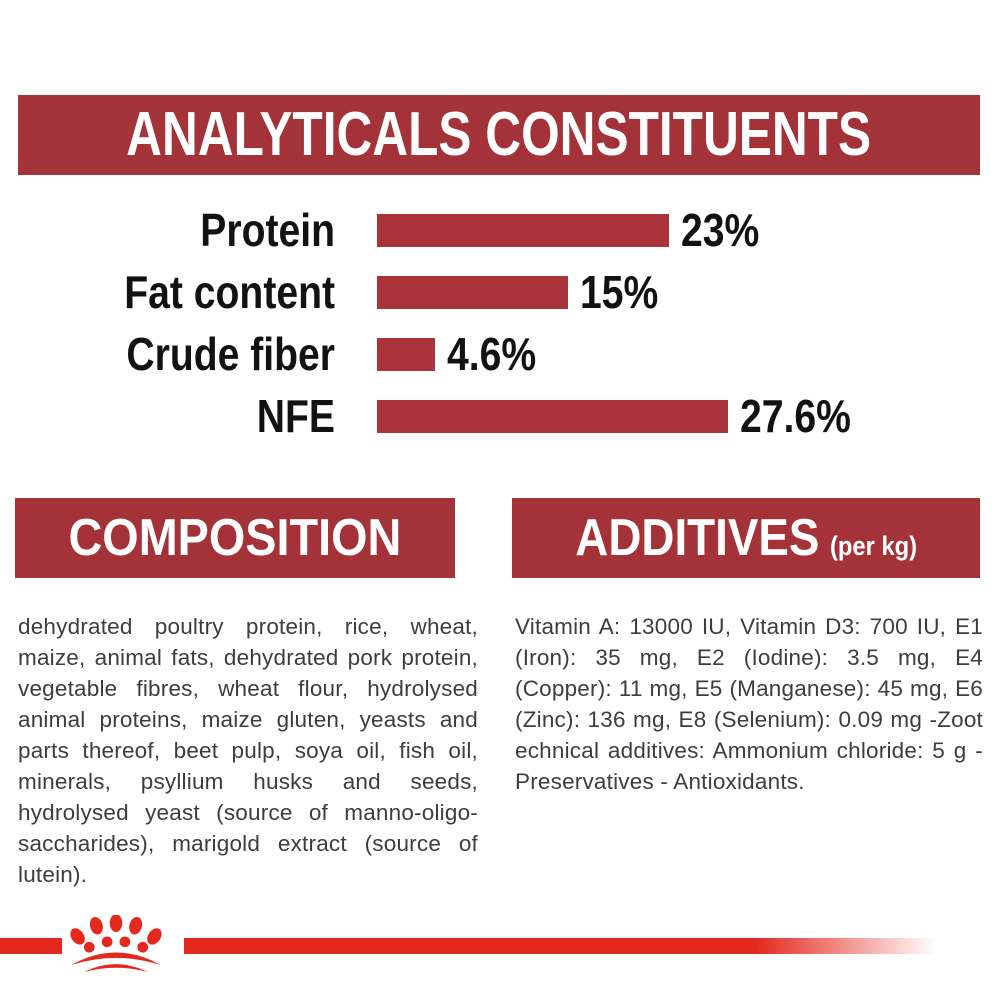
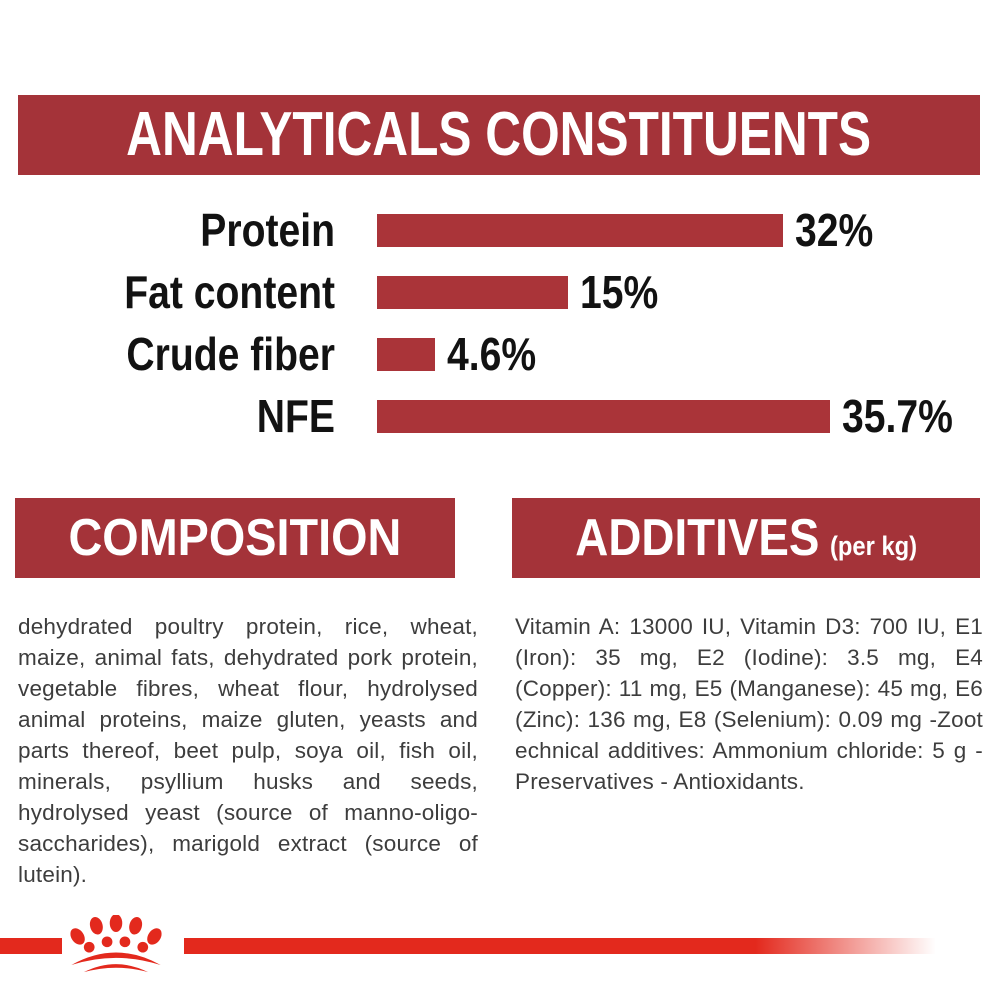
Protein: 23% -> 32%
NFE: 27.6% -> 35.7%
